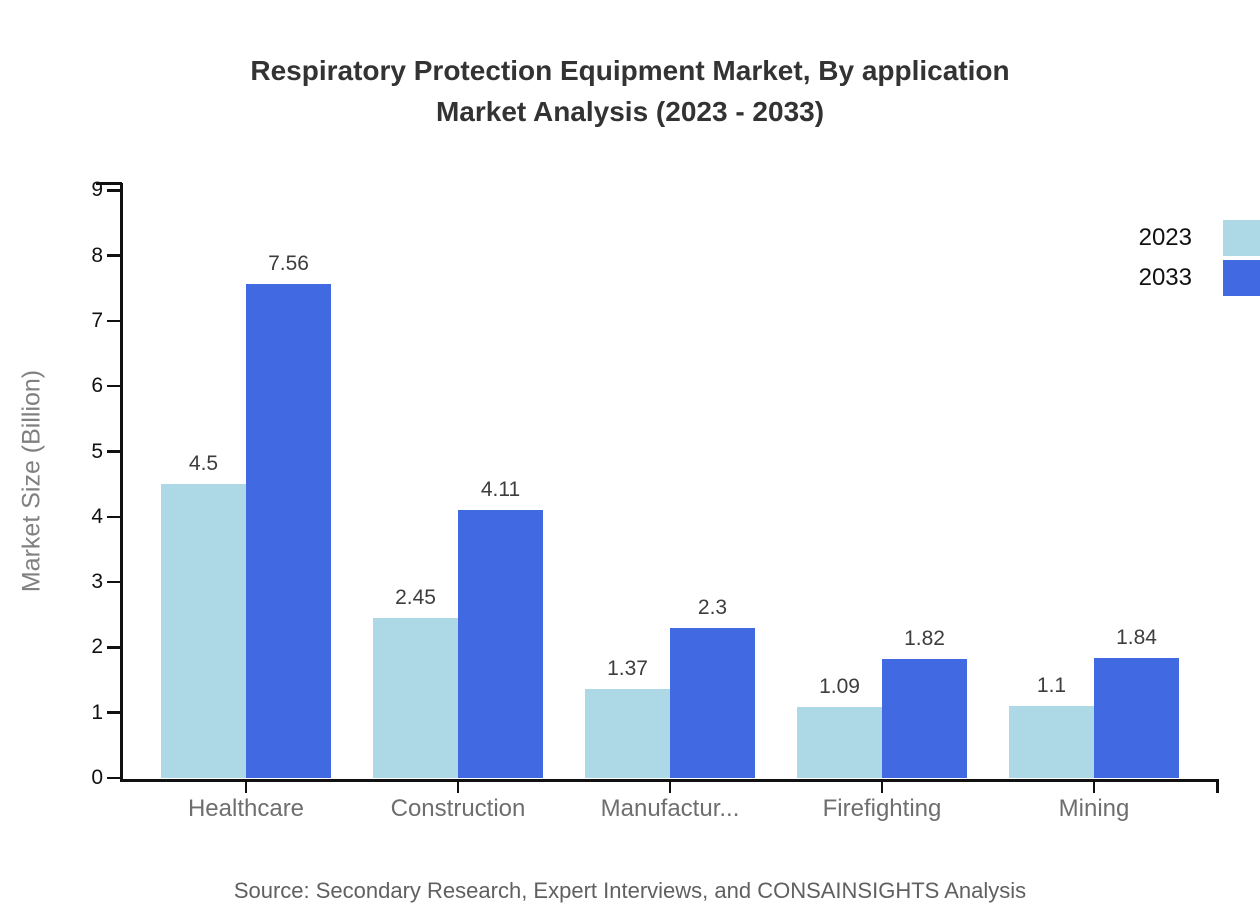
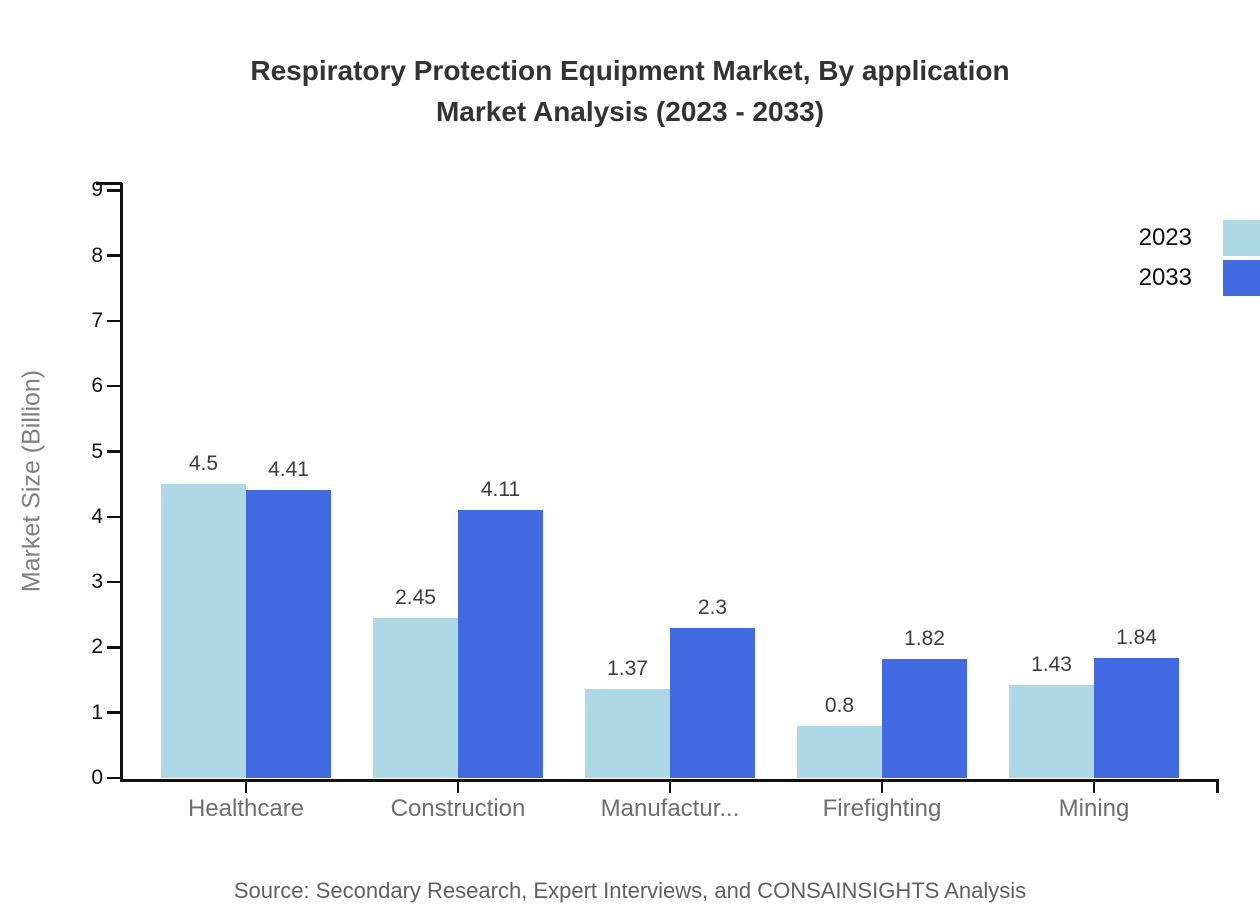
2033/Healthcare: 7.56 -> 4.41
2023/Firefighting: 1.09 -> 0.8
2023/Mining: 1.1 -> 1.43
